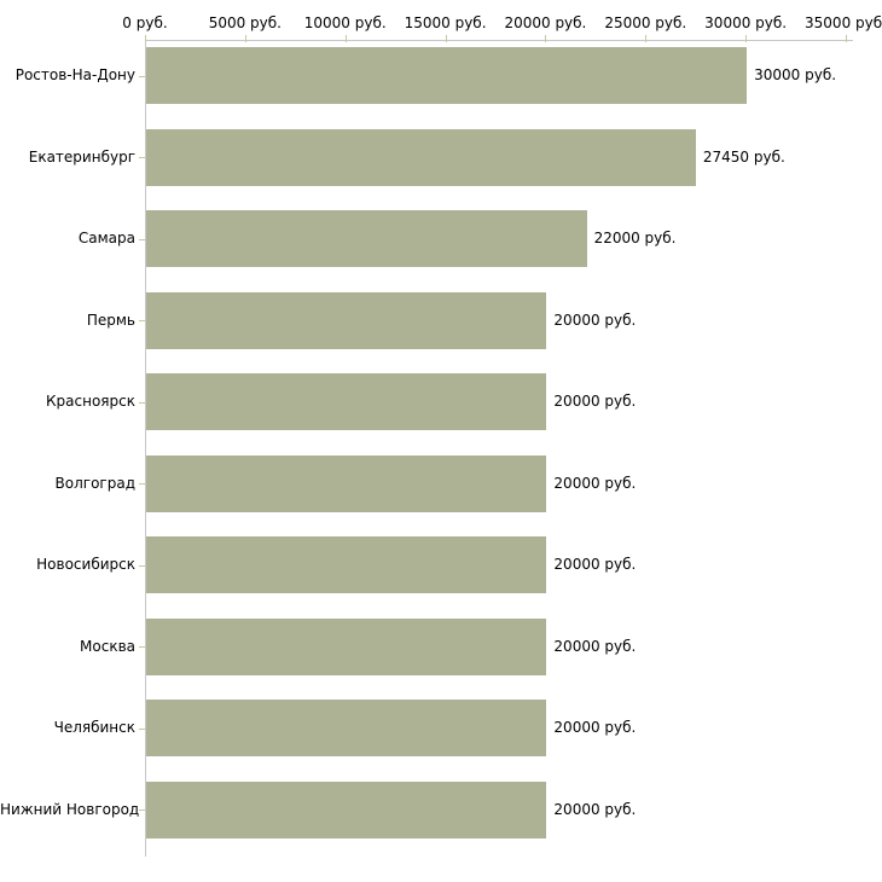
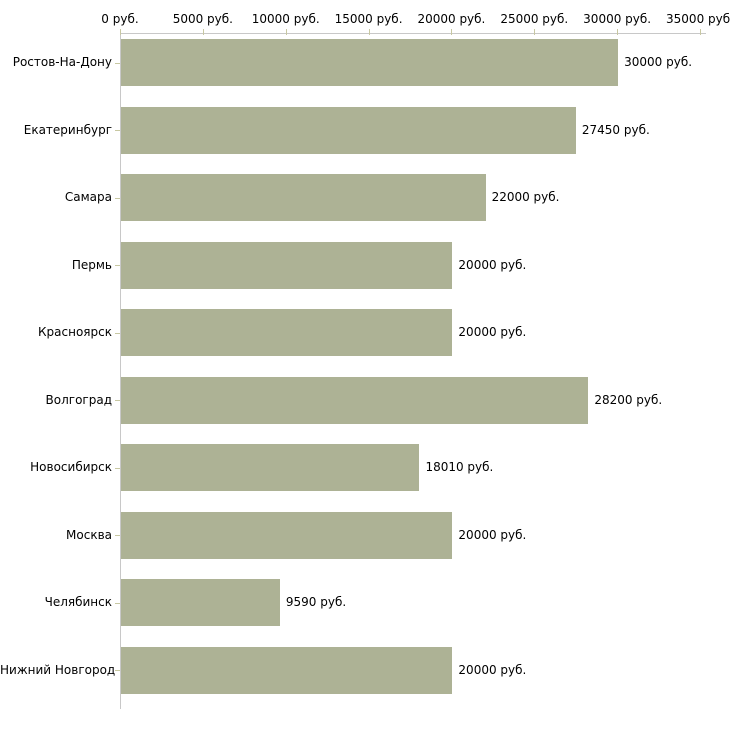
Волгоград: 20000 -> 28200
Новосибирск: 20000 -> 18010
Челябинск: 20000 -> 9590
